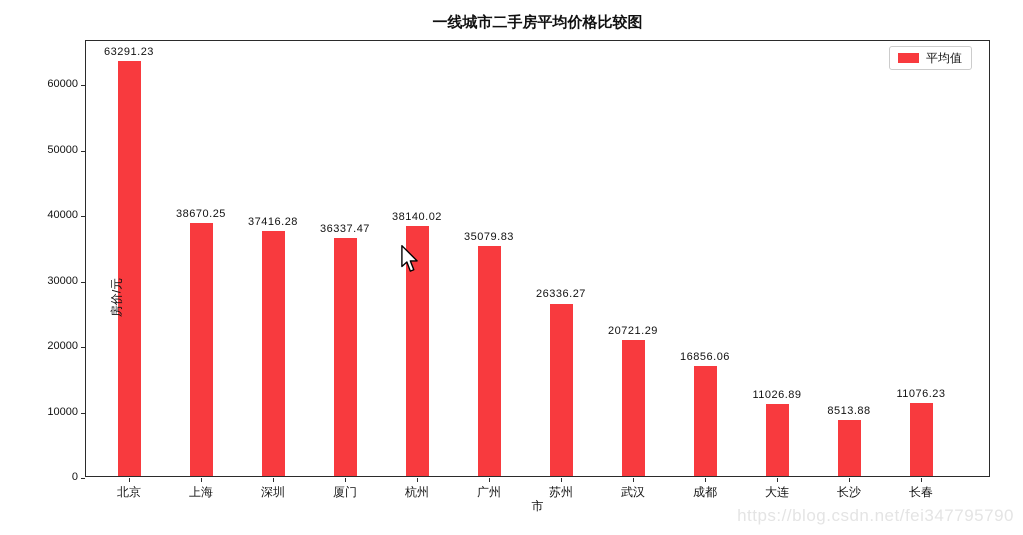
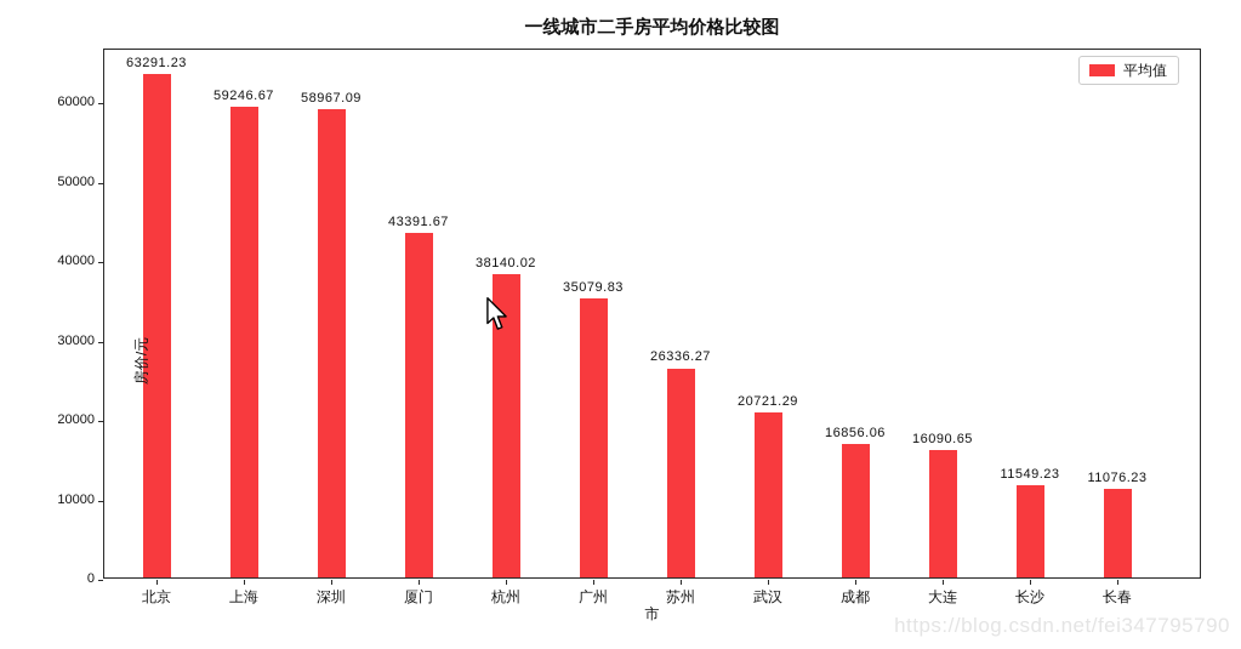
上海: 38670.25 -> 59246.67
深圳: 37416.28 -> 58967.09
厦门: 36337.47 -> 43391.67
大连: 11026.89 -> 16090.65
长沙: 8513.88 -> 11549.23
